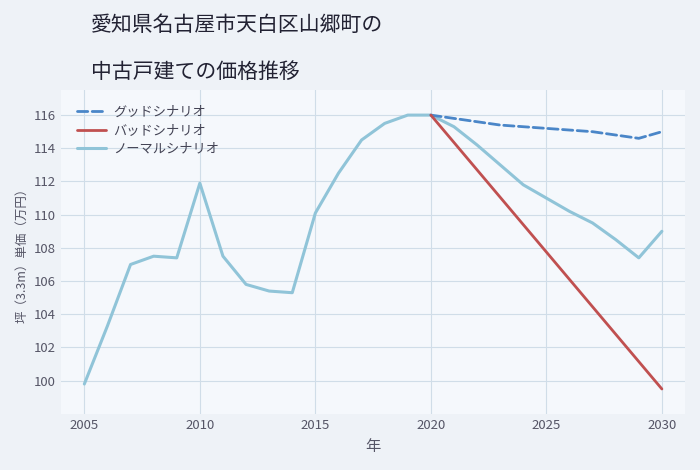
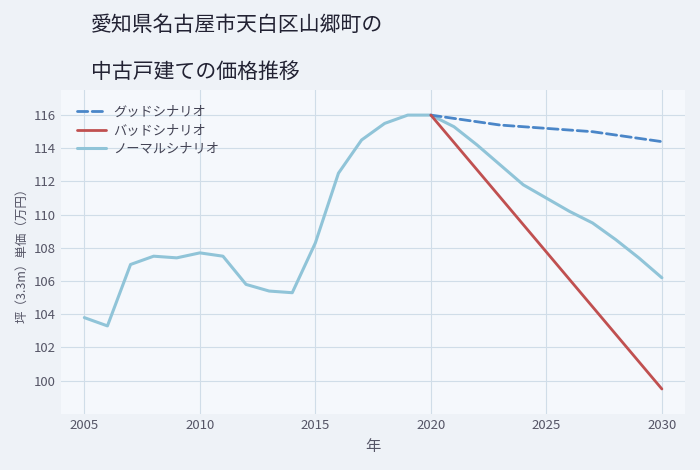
ノーマルシナリオ/2005: 99.8 -> 103.8
ノーマルシナリオ/2010: 111.9 -> 107.7
ノーマルシナリオ/2015: 110.1 -> 108.3
グッドシナリオ/2030: 115.0 -> 114.4
ノーマルシナリオ/2030: 109.0 -> 106.2
